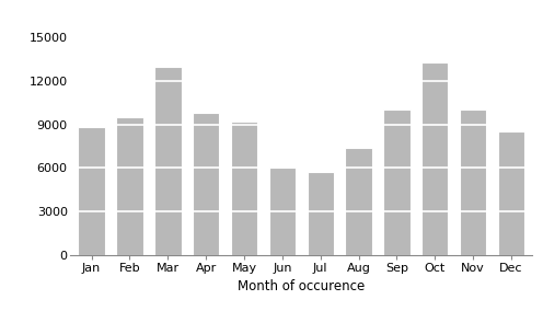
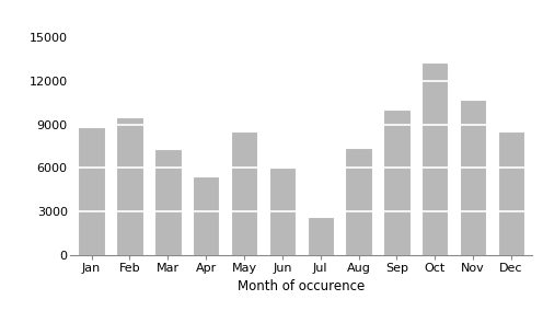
Mar: 13000 -> 7300
Apr: 9800 -> 5400
May: 9200 -> 8500
Jul: 5700 -> 2600
Nov: 10000 -> 10700
